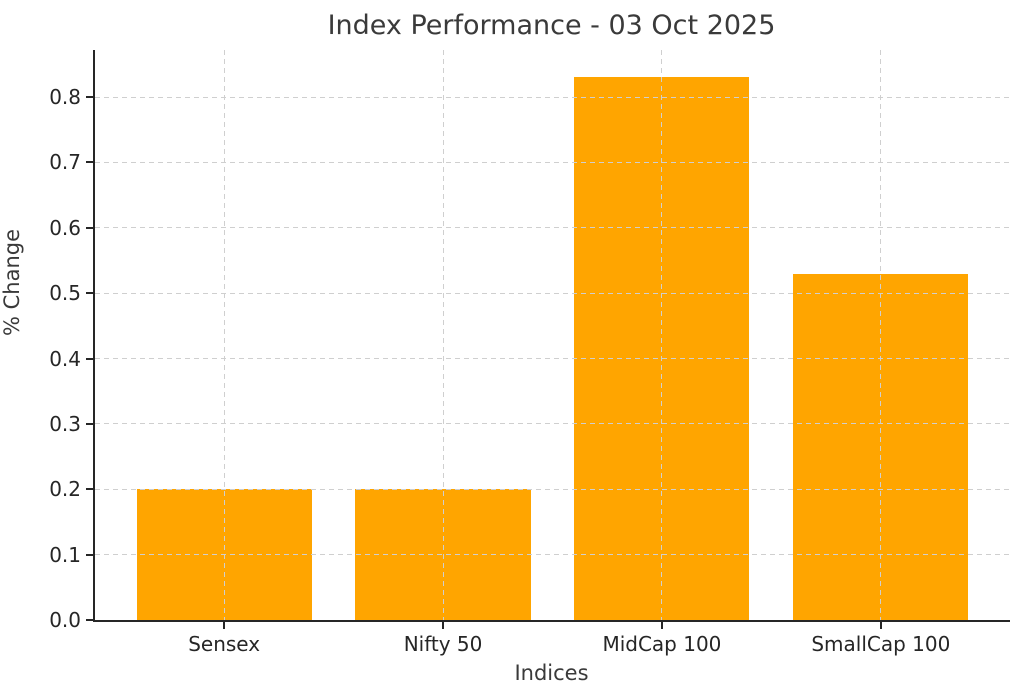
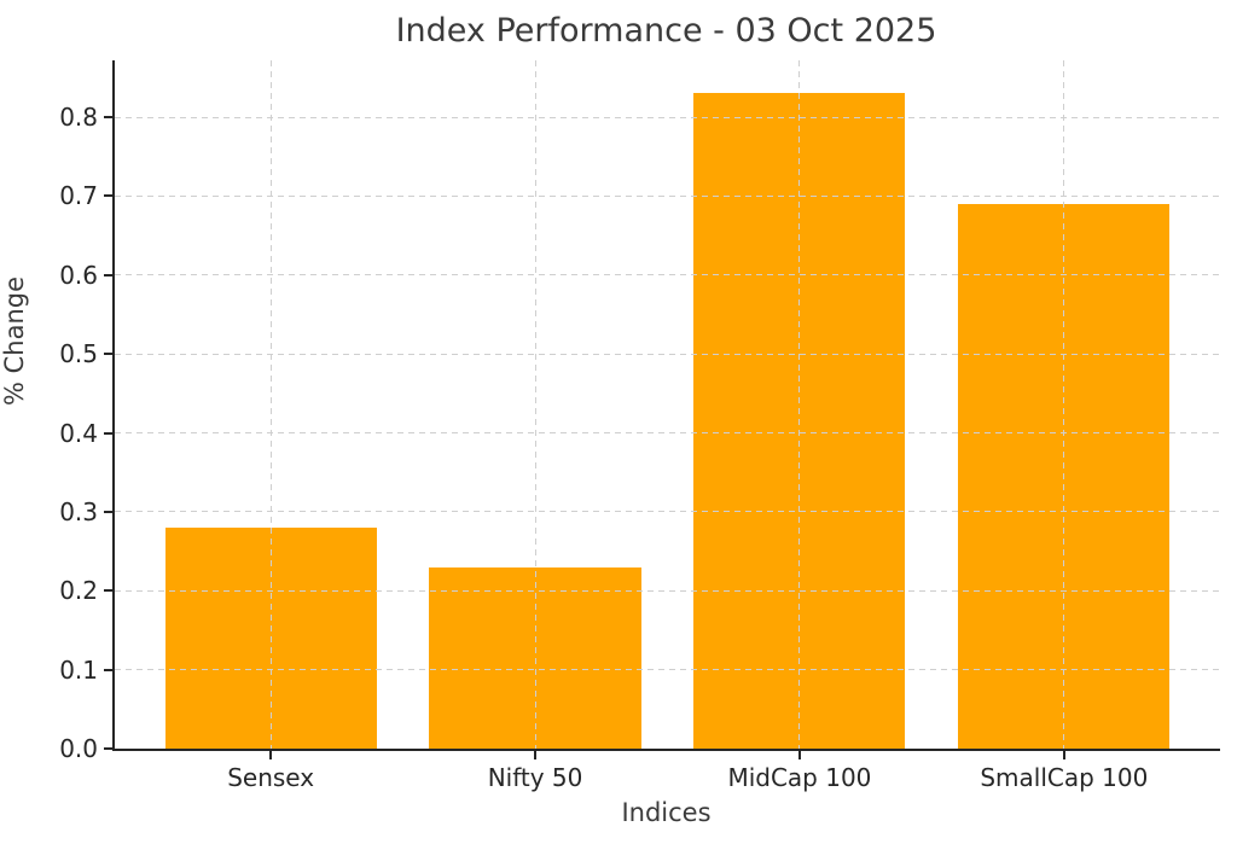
Sensex: 0.20 -> 0.28
Nifty 50: 0.20 -> 0.23
SmallCap 100: 0.53 -> 0.69
